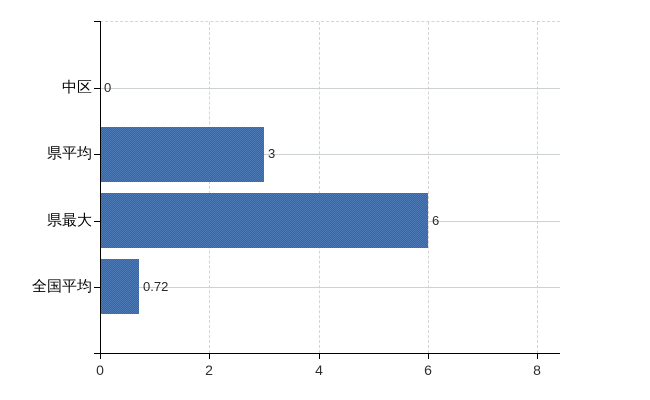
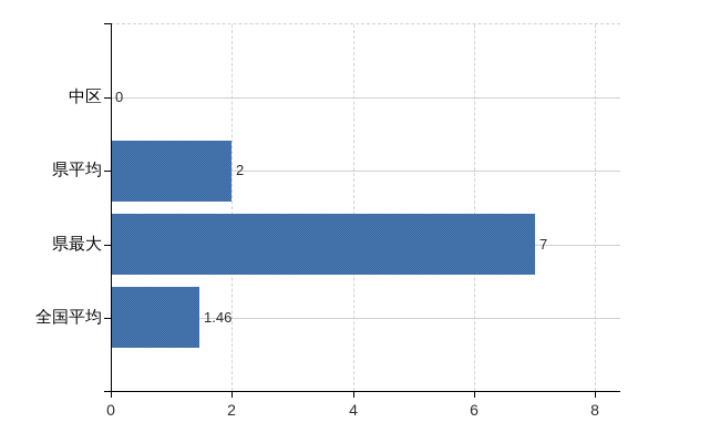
県平均: 3 -> 2
県最大: 6 -> 7
全国平均: 0.72 -> 1.46
